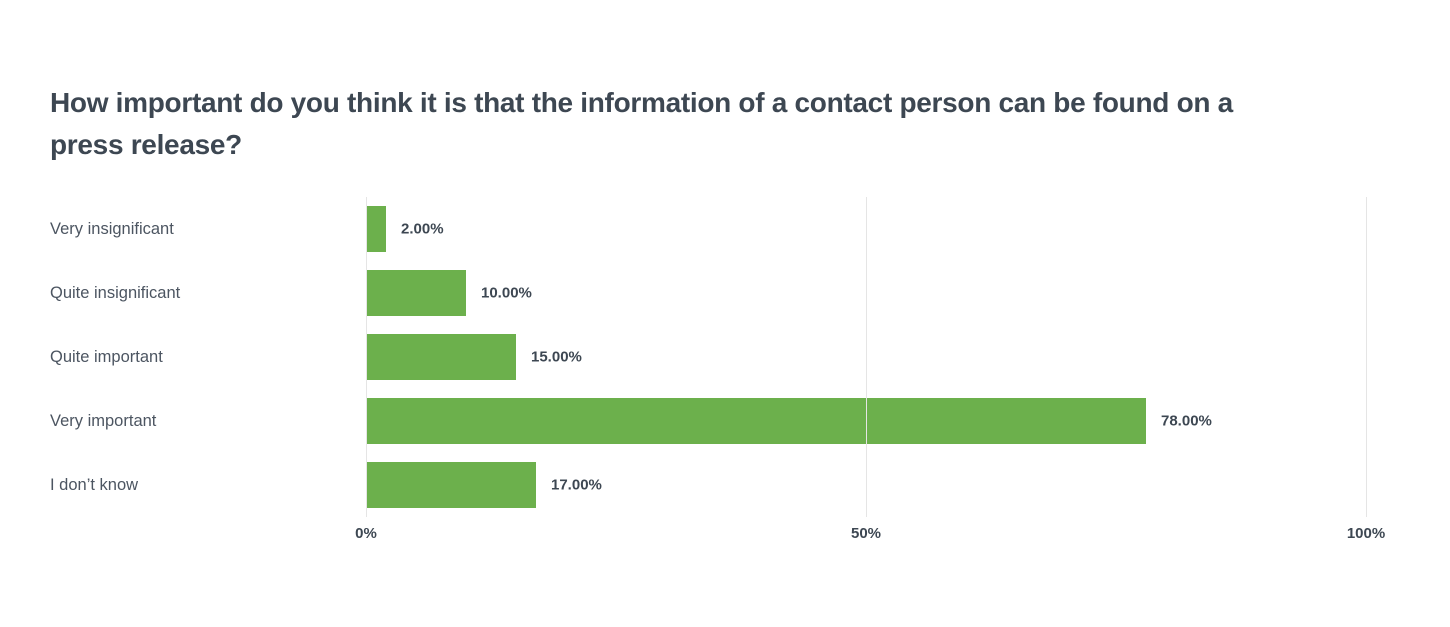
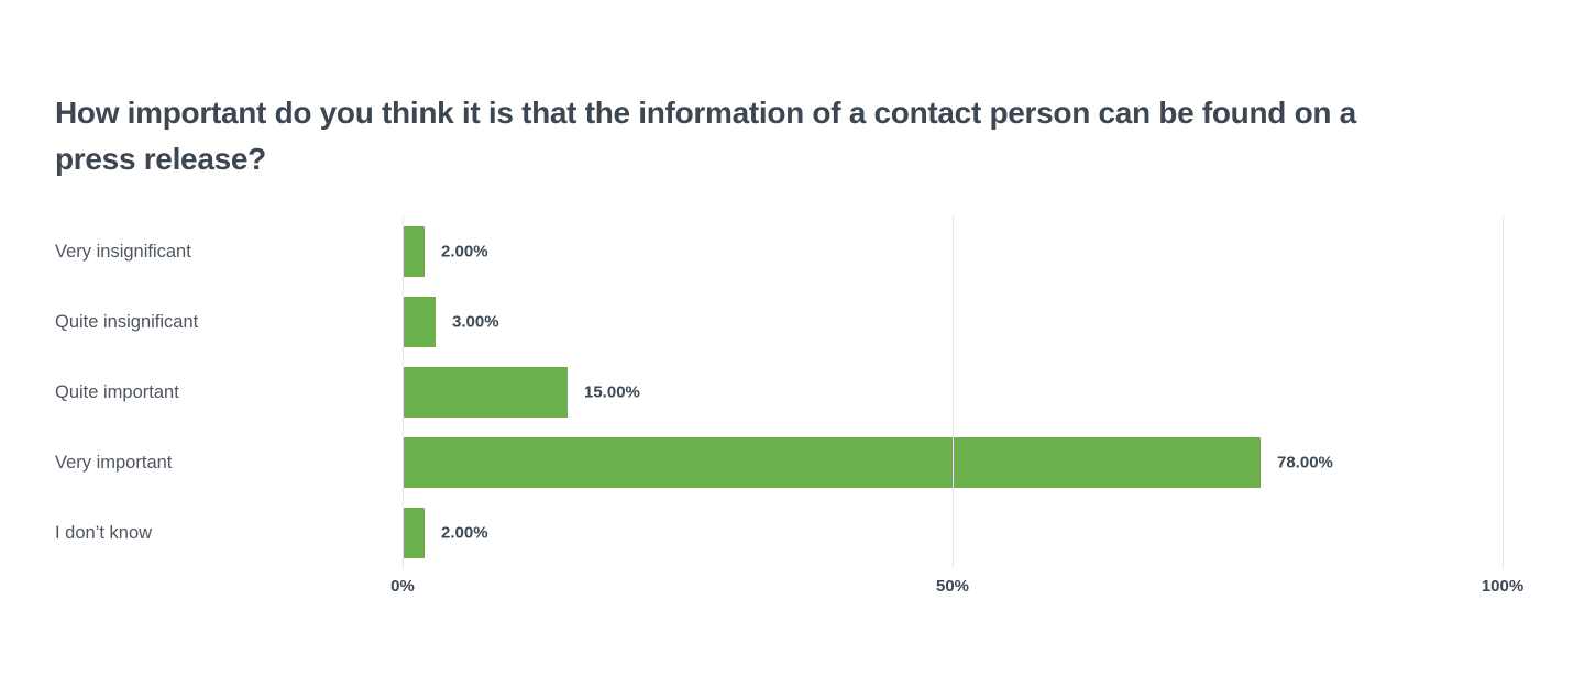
Quite insignificant: 10.00% -> 3.00%
I don’t know: 17.00% -> 2.00%
